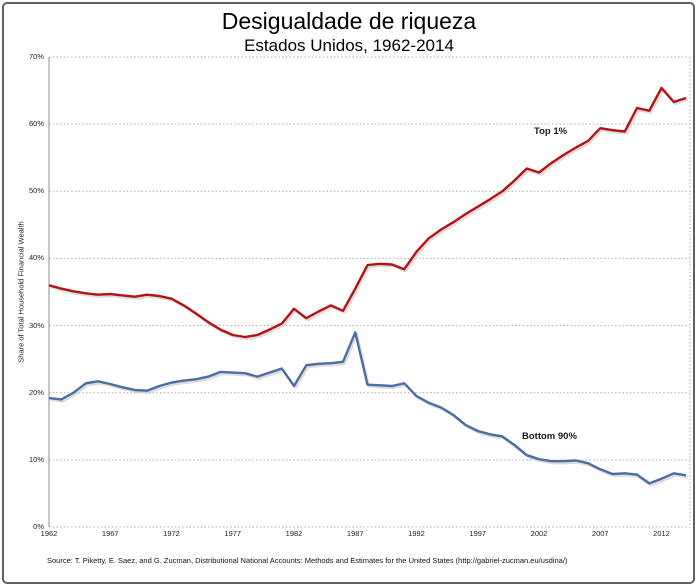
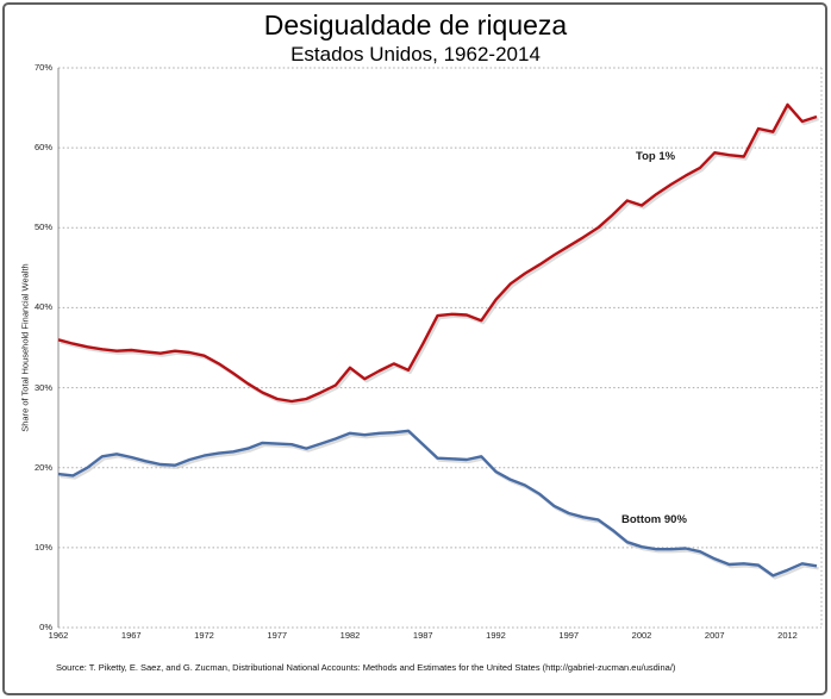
Bottom 90%/1982: 21% -> 24%
Bottom 90%/1987: 29% -> 23%
